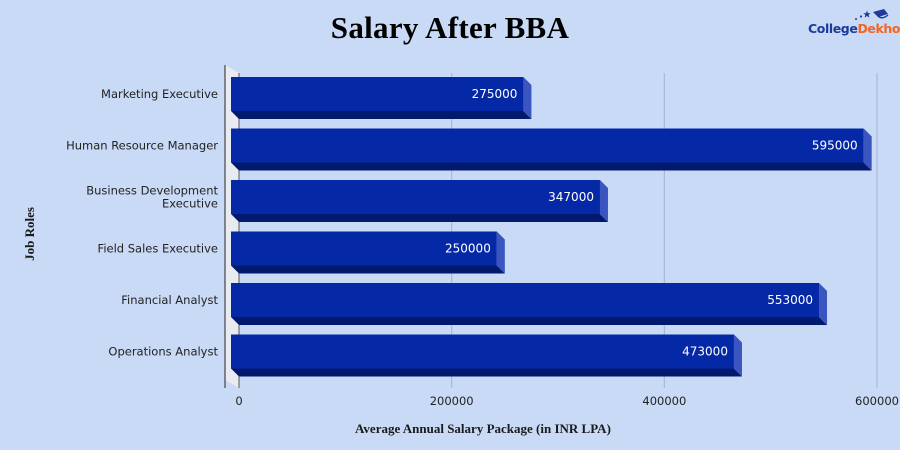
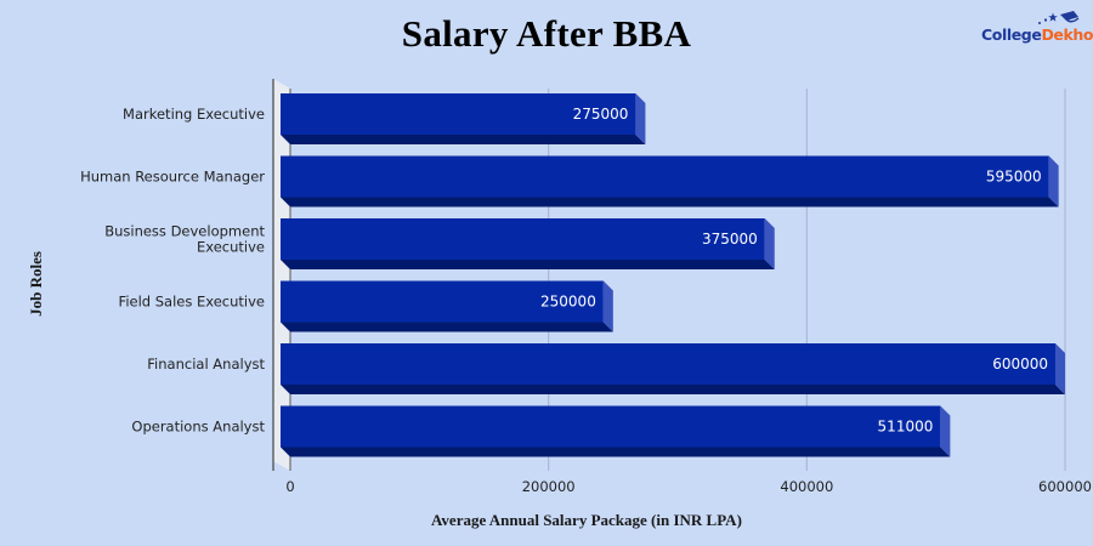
Business Development Executive: 347000 -> 375000
Financial Analyst: 553000 -> 600000
Operations Analyst: 473000 -> 511000
